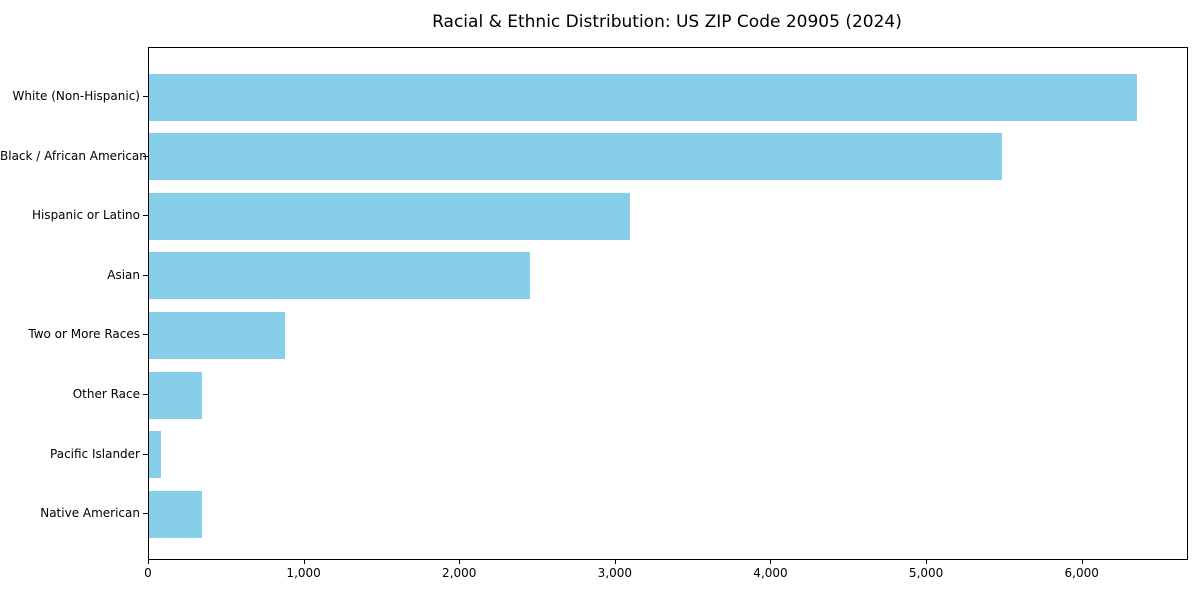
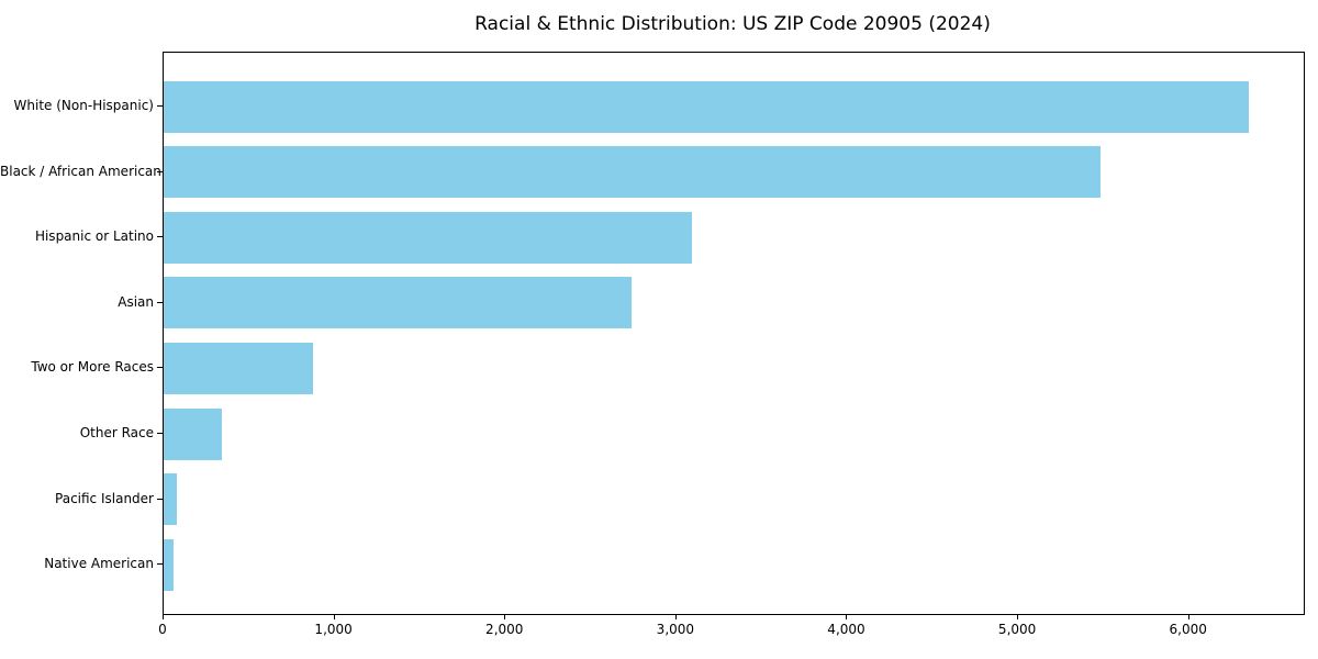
Asian: 2450 -> 2740
Native American: 340 -> 60
